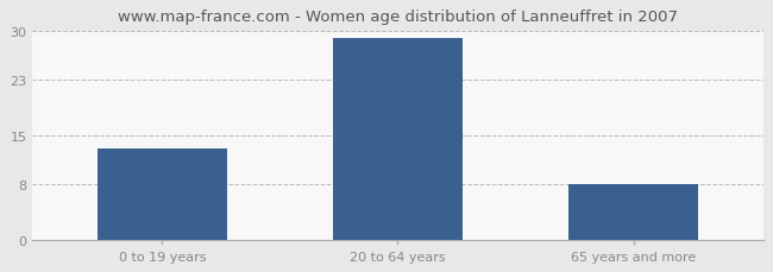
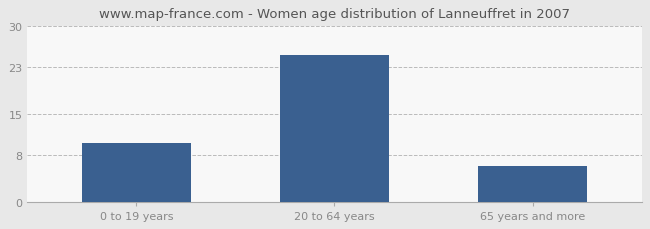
0 to 19 years: 13 -> 10
20 to 64 years: 29 -> 25
65 years and more: 8 -> 6
